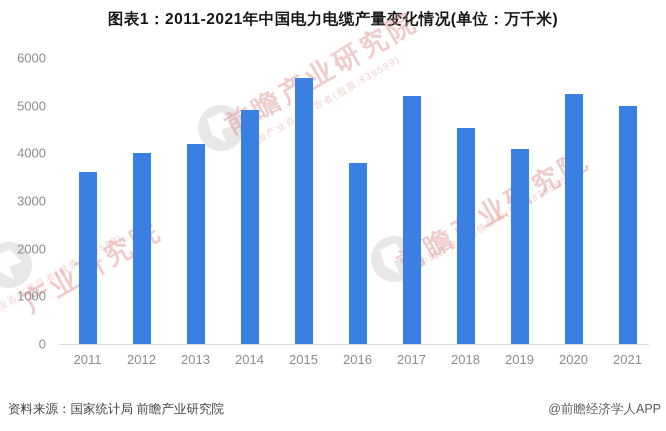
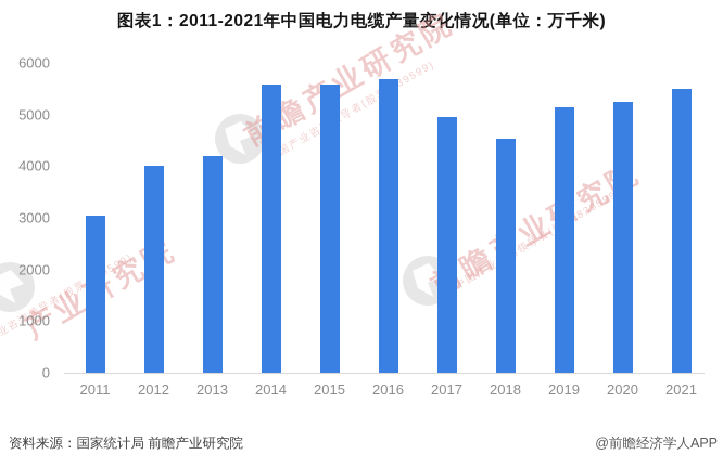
2011: 3600 -> 3000
2014: 4900 -> 5600
2016: 3800 -> 5700
2017: 5200 -> 5000
2019: 4100 -> 5100
2021: 5000 -> 5500
